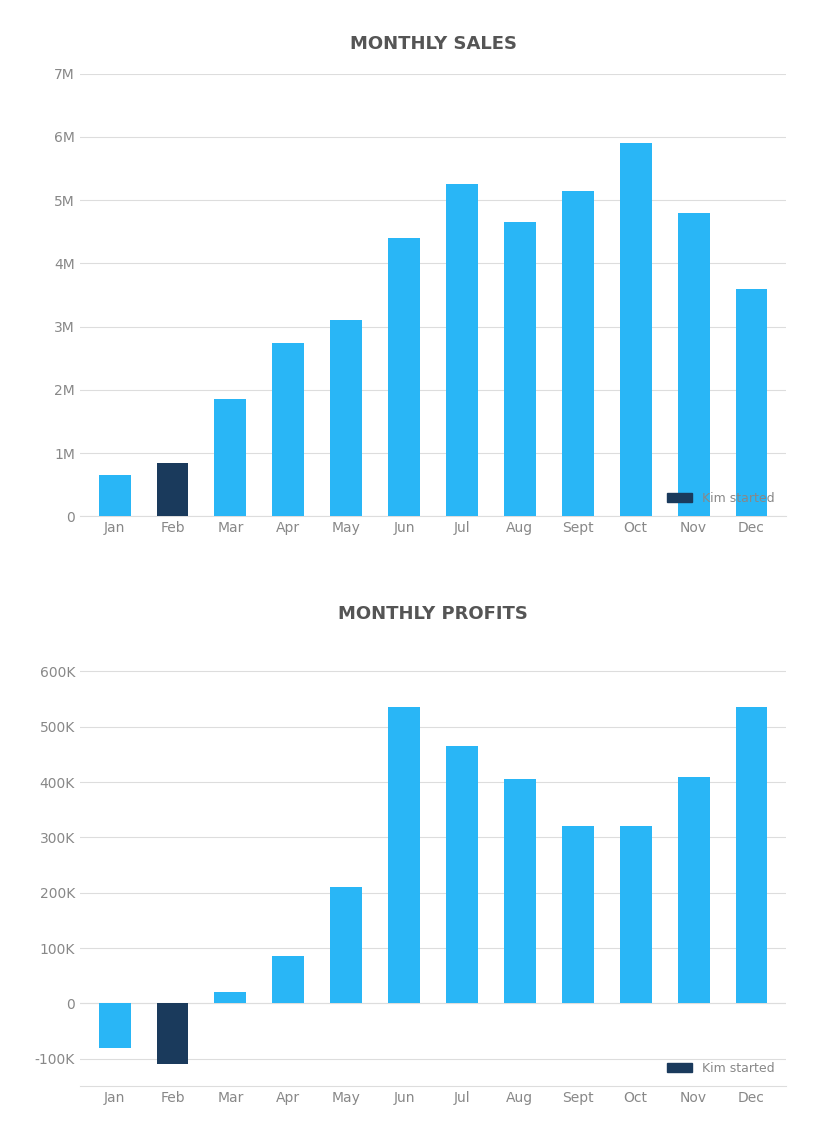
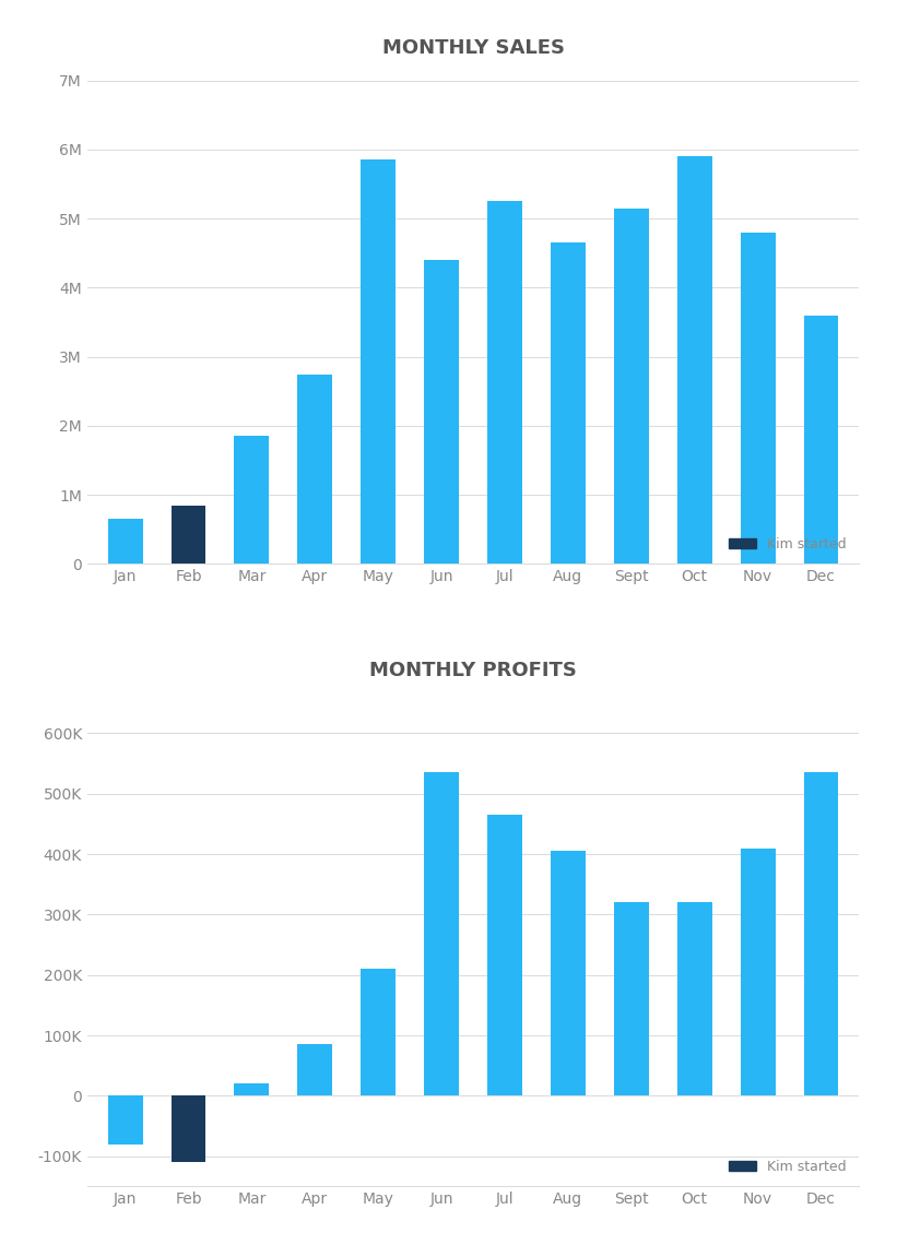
MONTHLY SALES/May: 3.10M -> 5.86M
